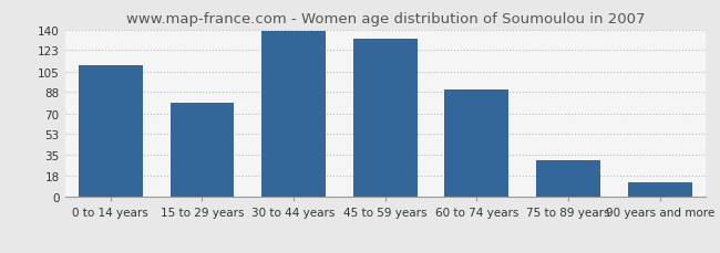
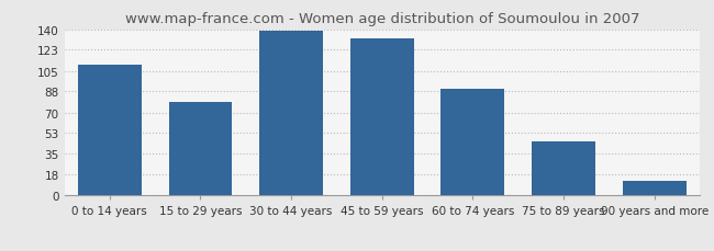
75 to 89 years: 31 -> 46
